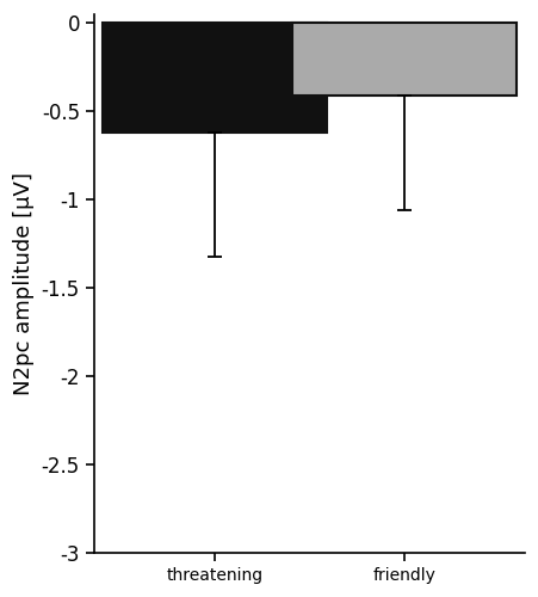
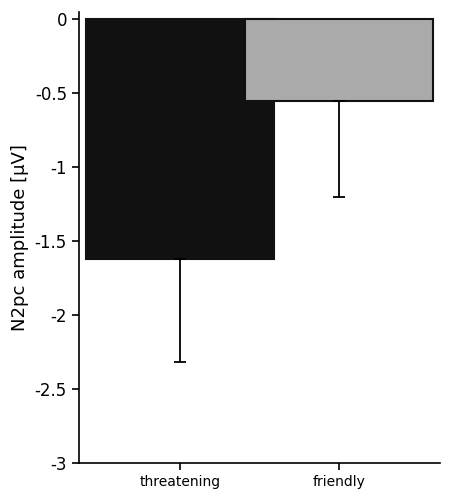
threatening: -0.62 -> -1.62
friendly: -0.41 -> -0.55
